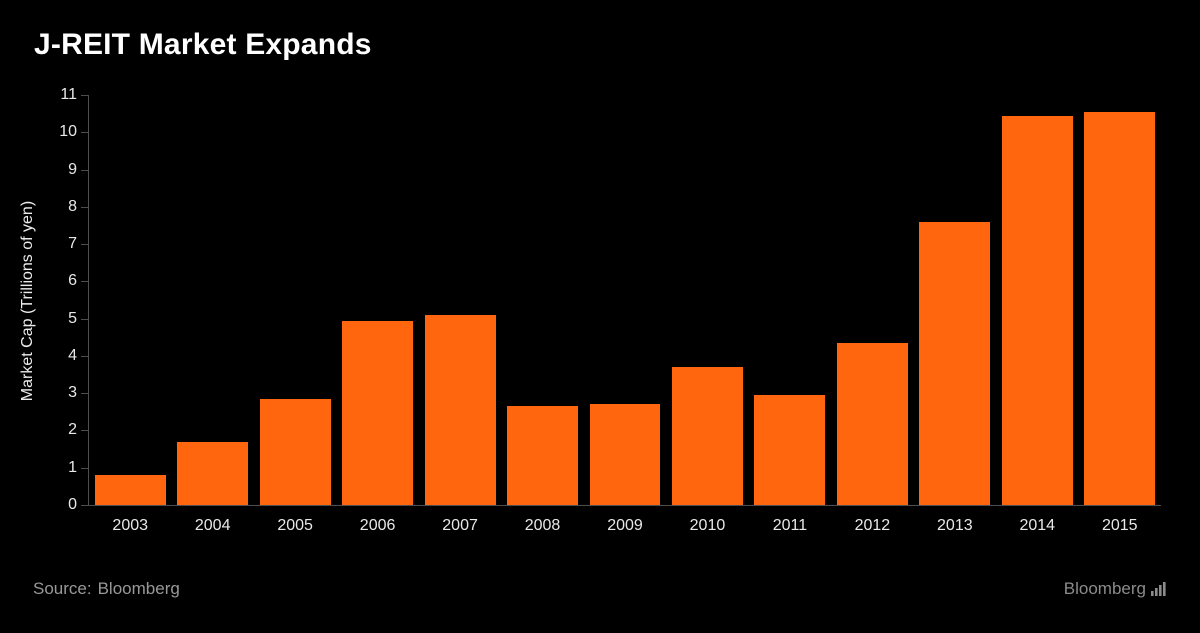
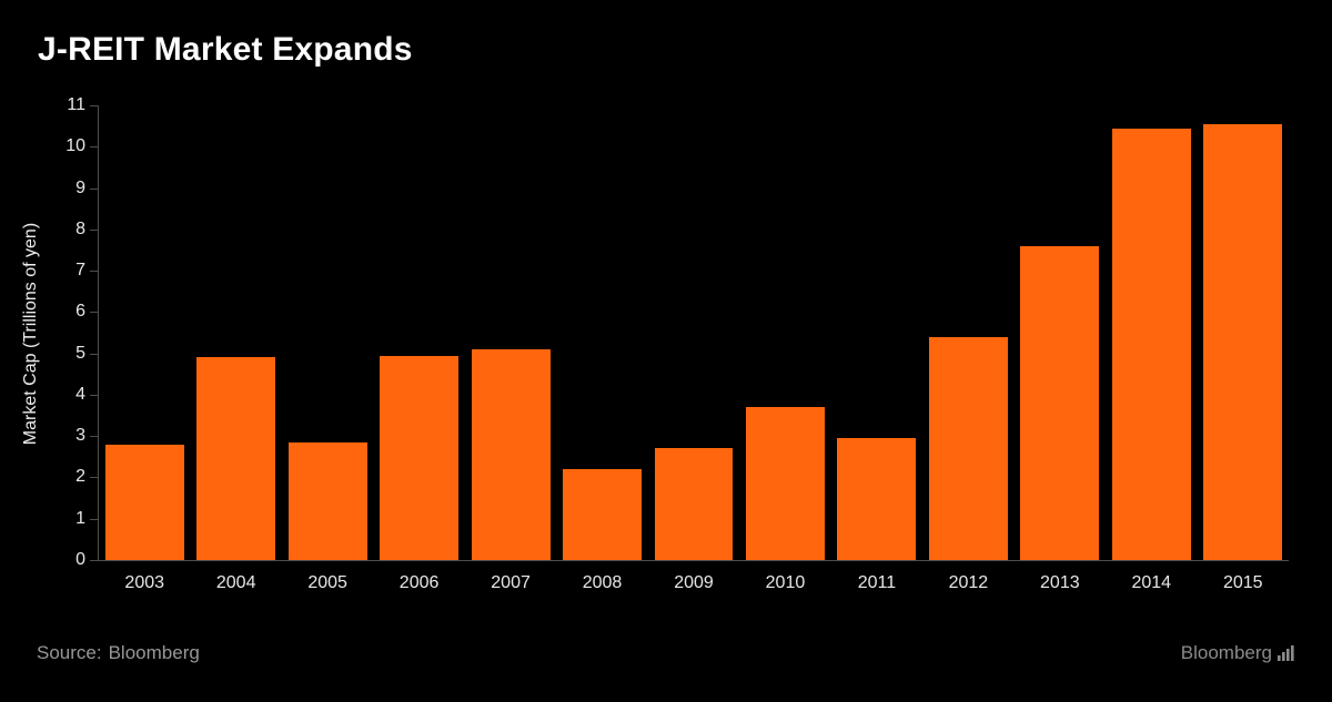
2003: 0.8 -> 2.8
2004: 1.7 -> 4.9
2008: 2.6 -> 2.2
2012: 4.3 -> 5.4
